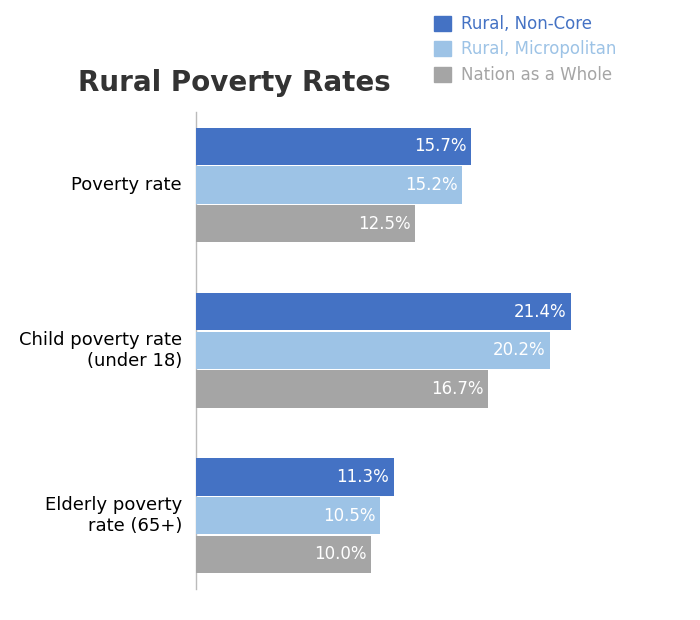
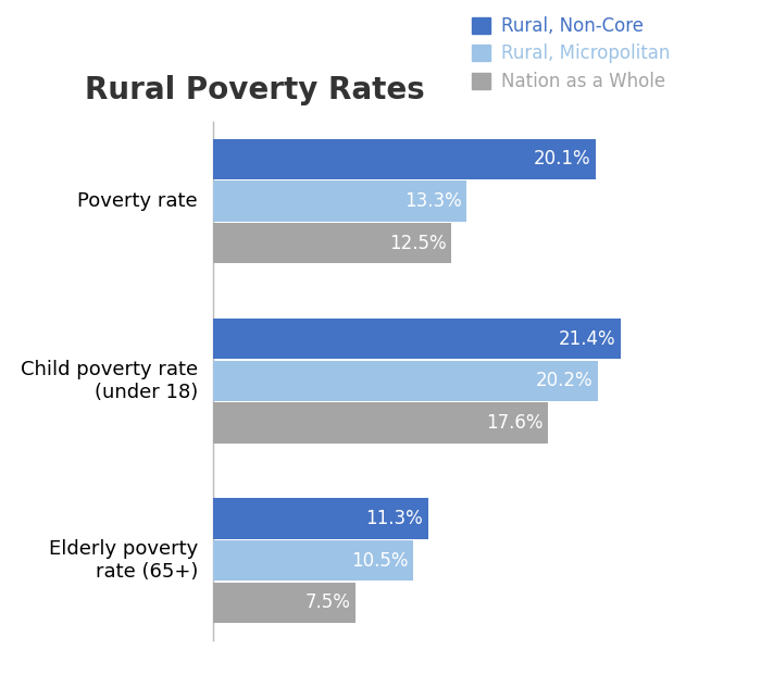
Rural, Non-Core/Poverty rate: 15.7% -> 20.1%
Rural, Micropolitan/Poverty rate: 15.2% -> 13.3%
Nation as a Whole/Child poverty rate (under 18): 16.7% -> 17.6%
Nation as a Whole/Elderly poverty rate (65+): 10.0% -> 7.5%
